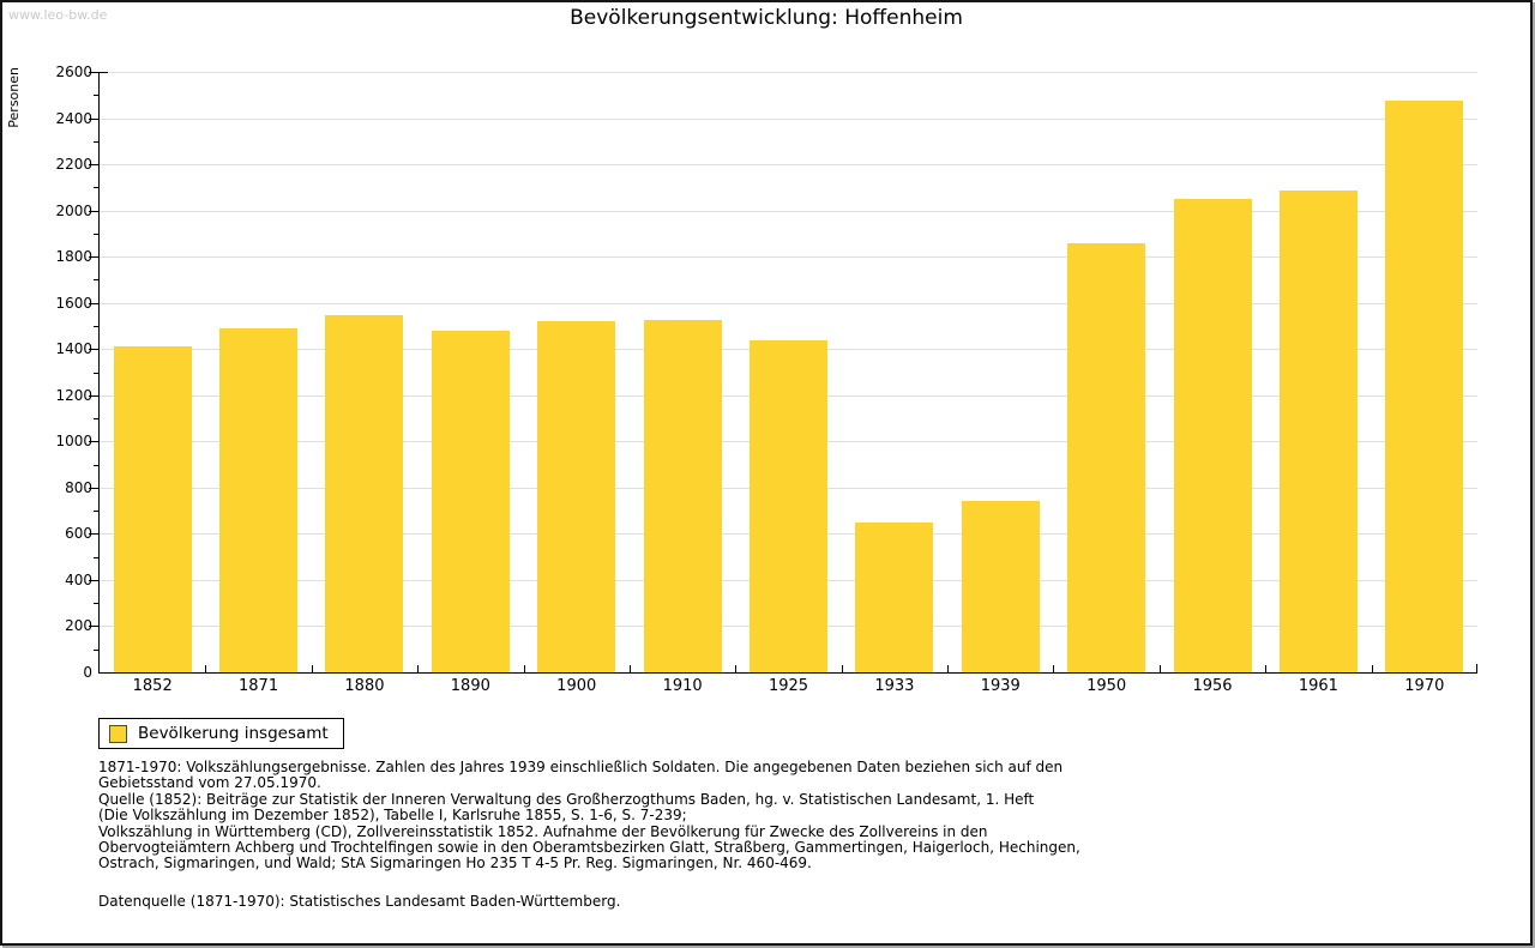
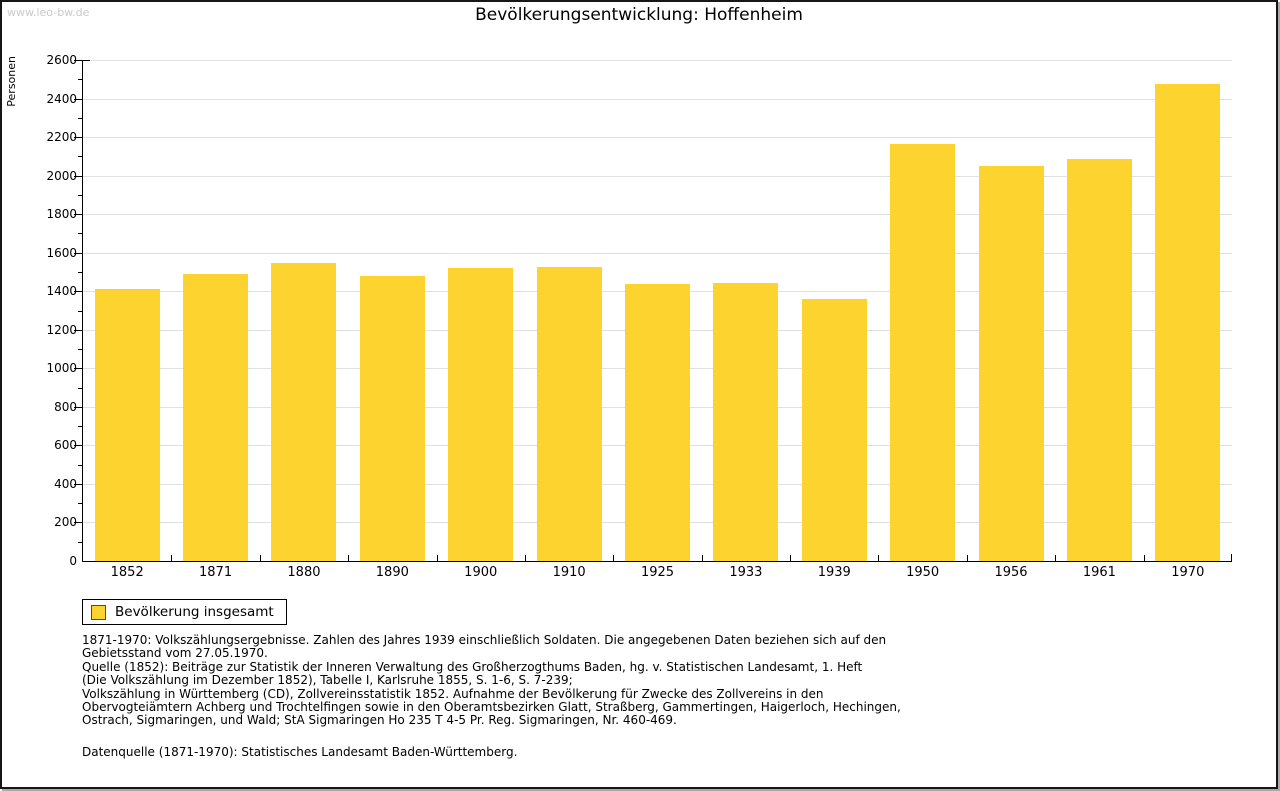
1933: 650 -> 1440
1939: 740 -> 1360
1950: 1860 -> 2160
